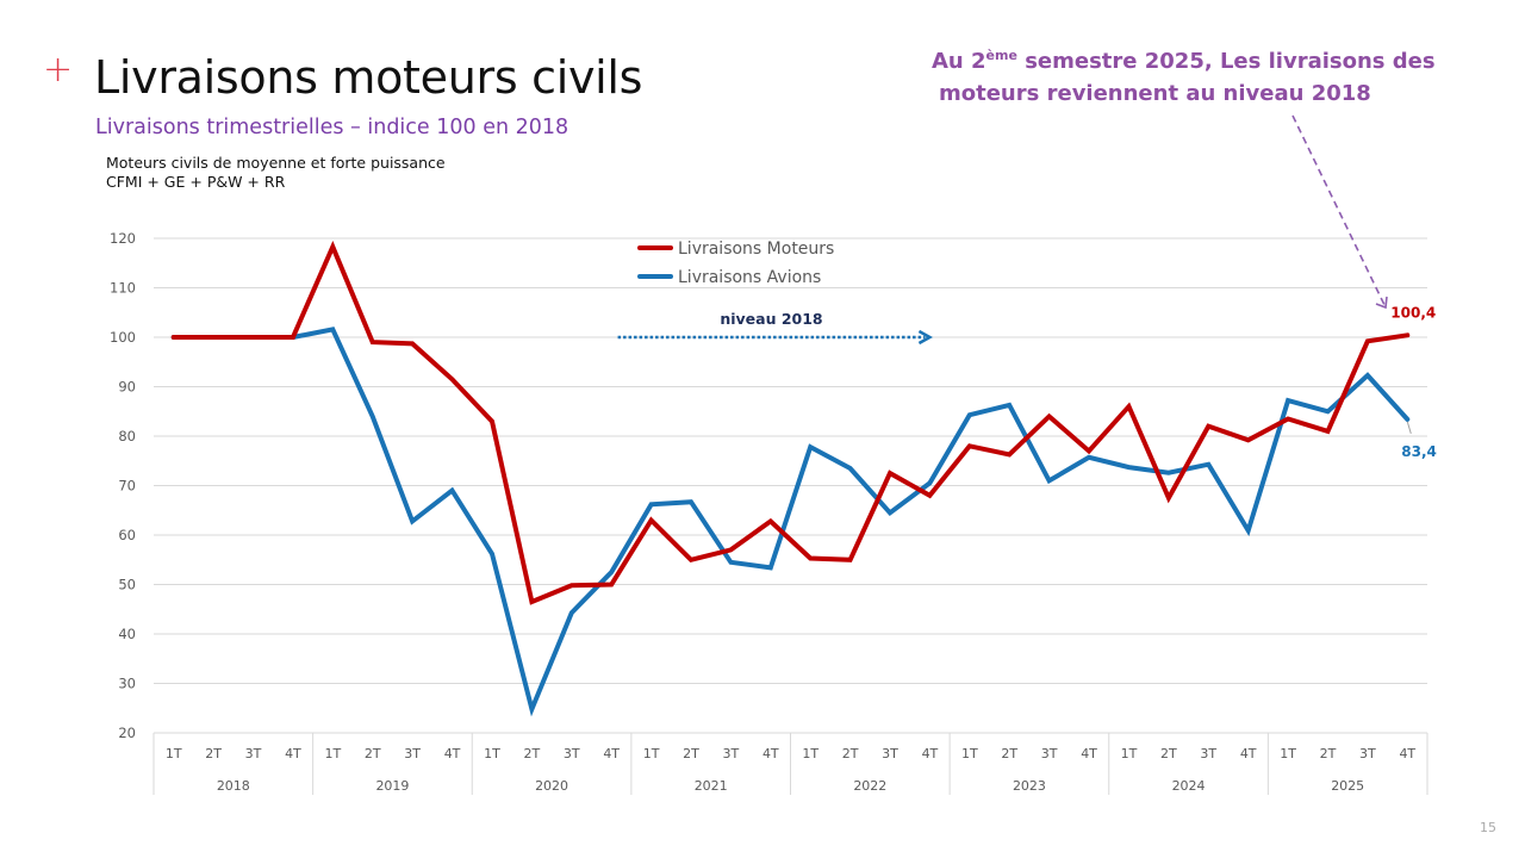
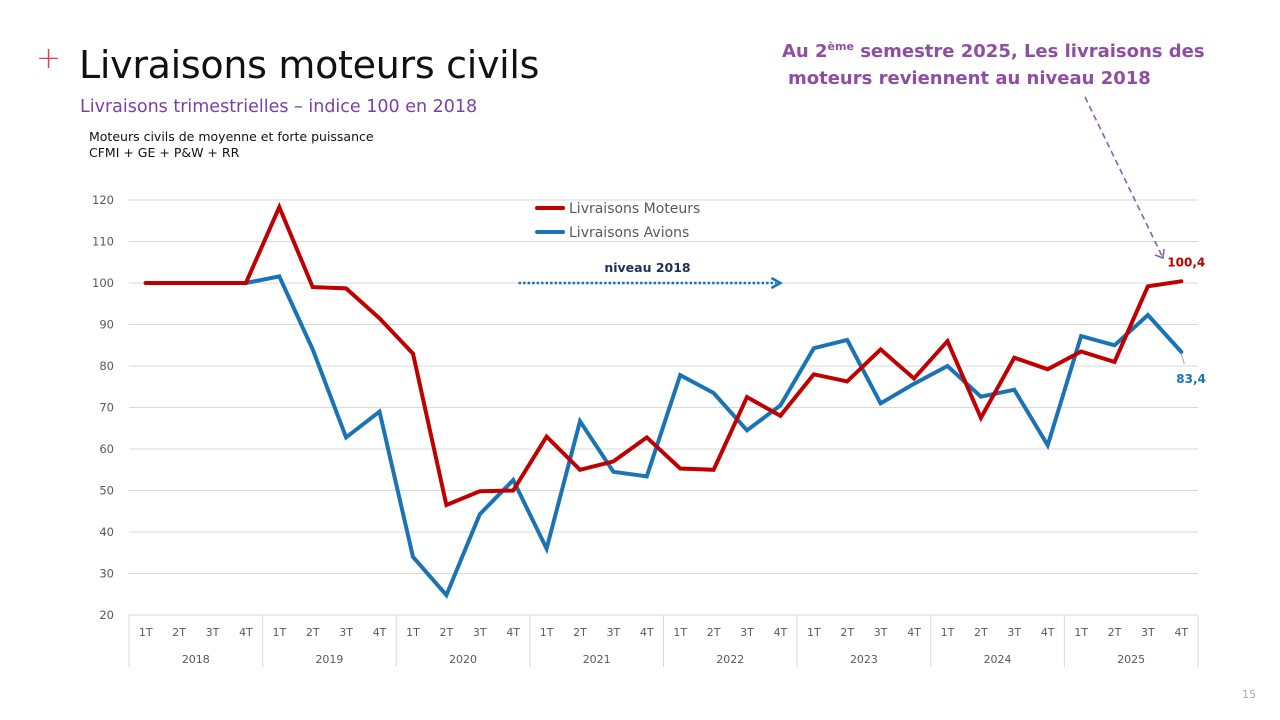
Livraisons Avions/2020 1T: 56 -> 34
Livraisons Avions/2021 1T: 66 -> 36
Livraisons Avions/2024 1T: 74 -> 80
